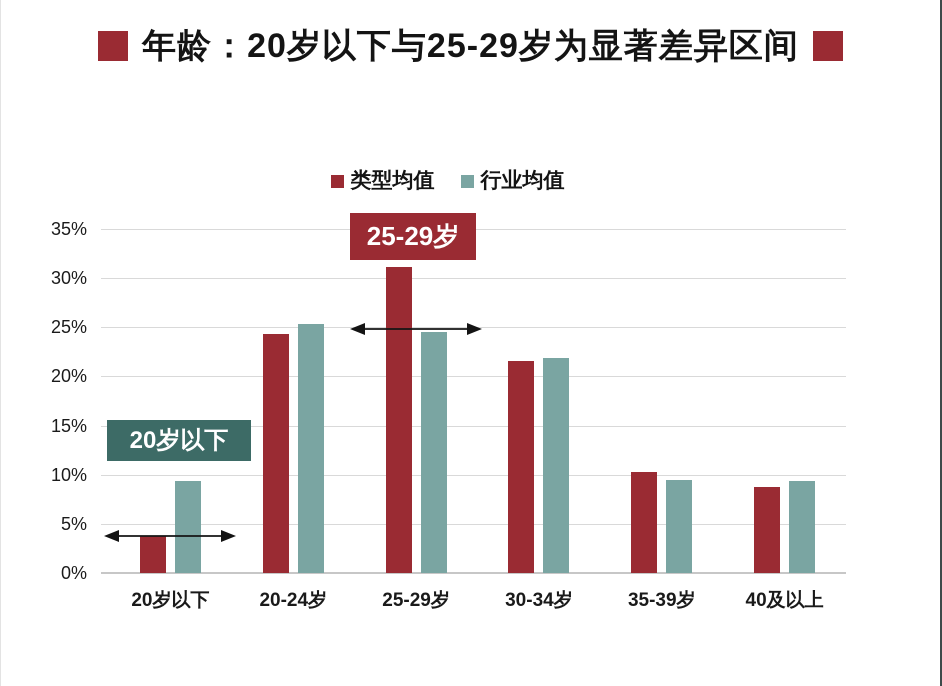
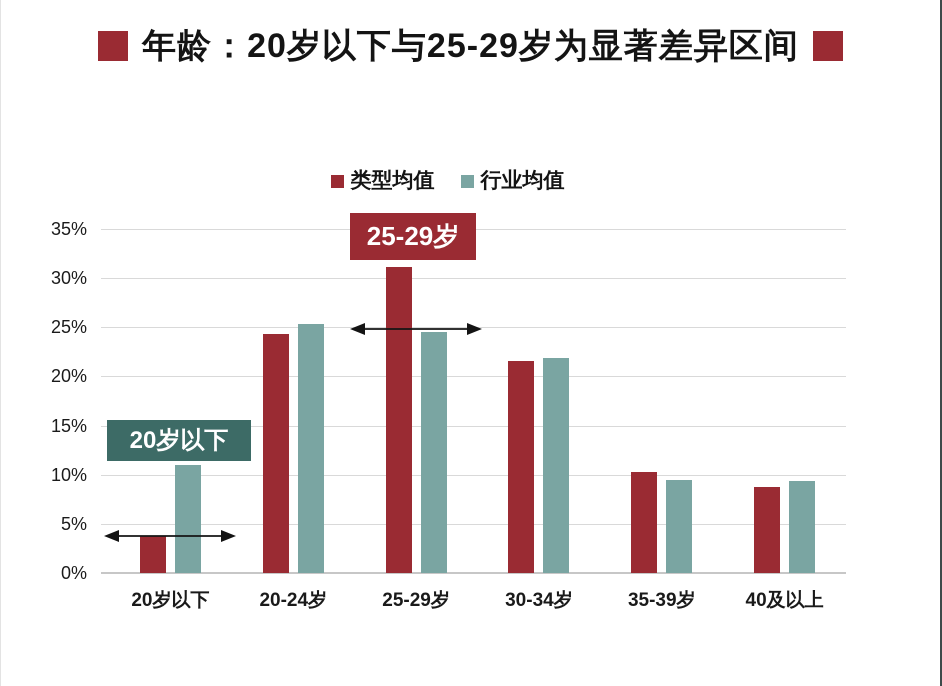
行业均值/20岁以下: 9% -> 11%
